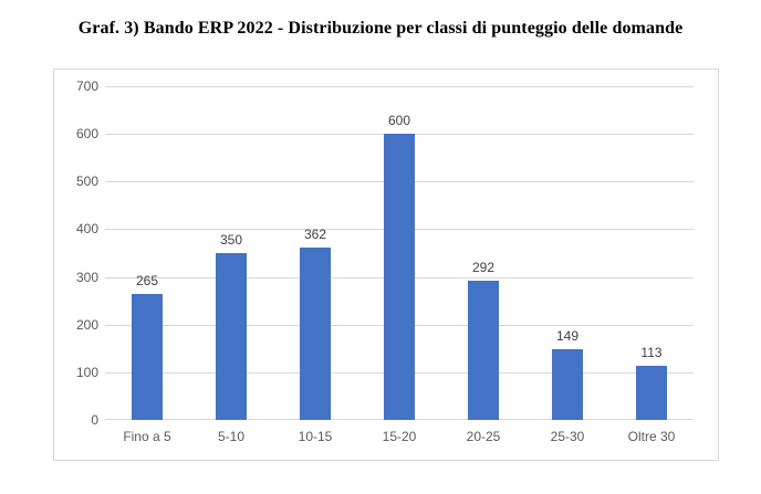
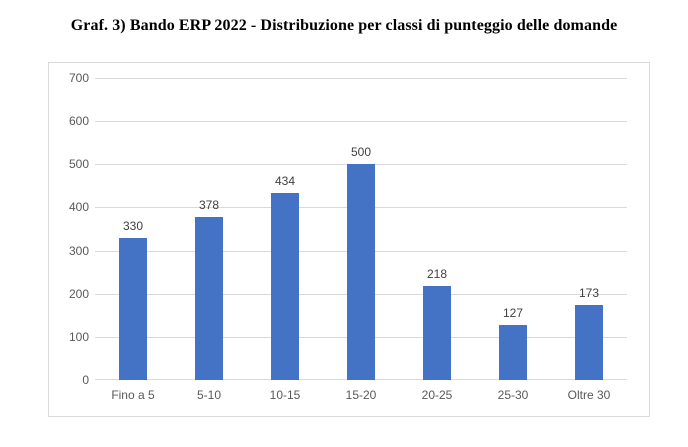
Fino a 5: 265 -> 330
5-10: 350 -> 378
10-15: 362 -> 434
15-20: 600 -> 500
20-25: 292 -> 218
25-30: 149 -> 127
Oltre 30: 113 -> 173
